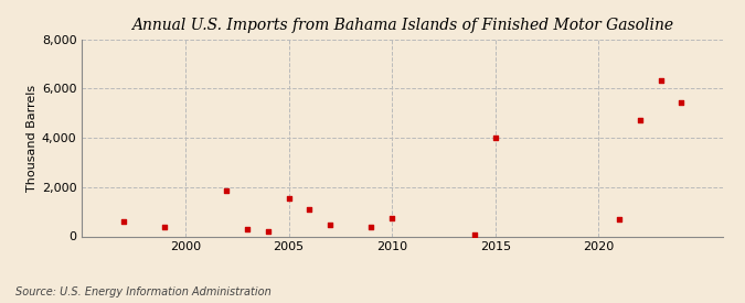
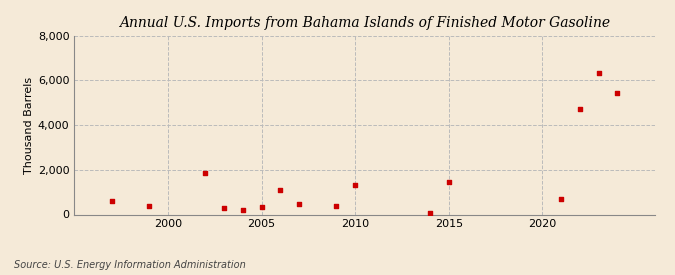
2005: 1,550 -> 320
2010: 750 -> 1,320
2015: 4,000 -> 1,460
